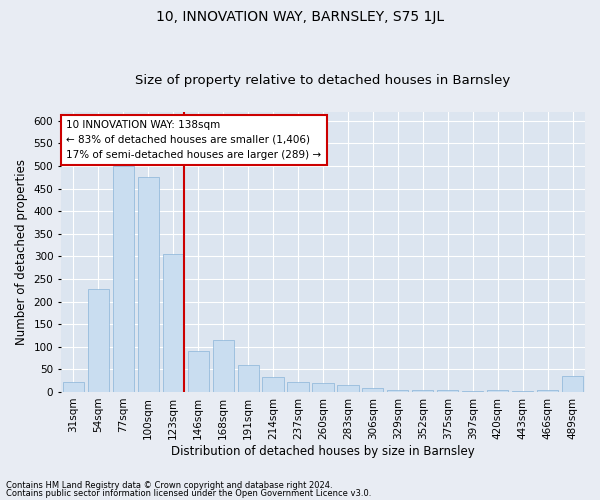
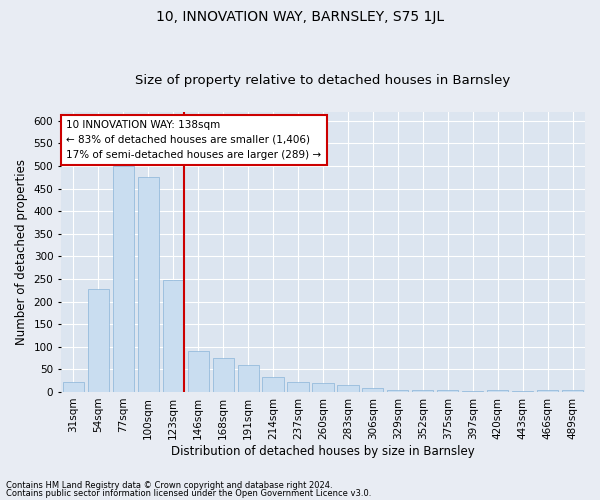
123sqm: 305 -> 248
168sqm: 115 -> 75
489sqm: 35 -> 5
